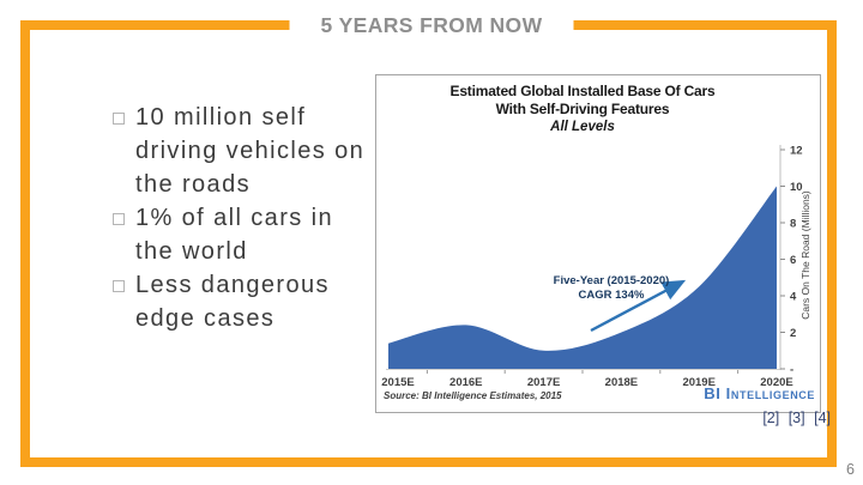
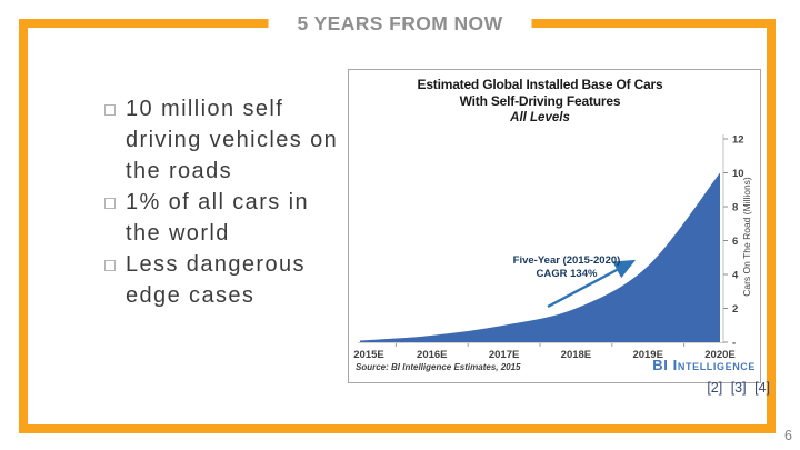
2015E: 1.4 -> 0.1
2016E: 2.4 -> 0.4
